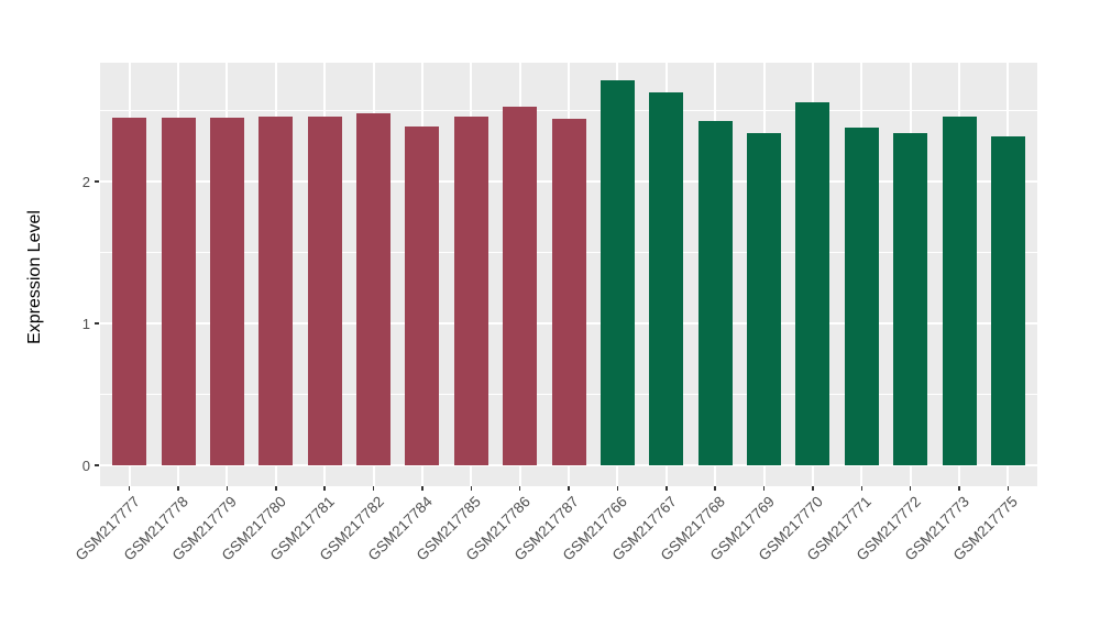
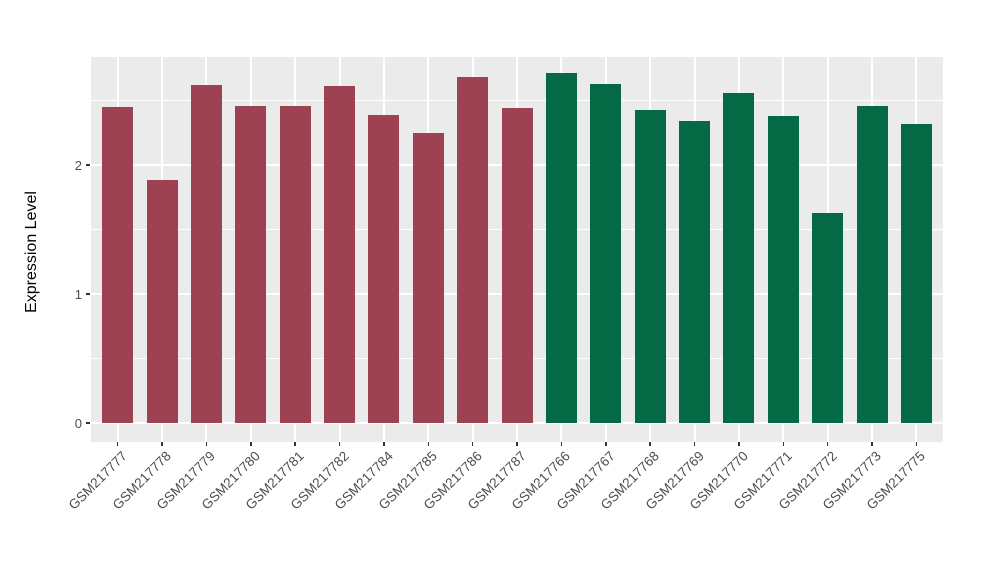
GSM217778: 2.45 -> 1.88
GSM217779: 2.45 -> 2.62
GSM217782: 2.48 -> 2.61
GSM217785: 2.46 -> 2.25
GSM217786: 2.53 -> 2.68
GSM217772: 2.34 -> 1.63
